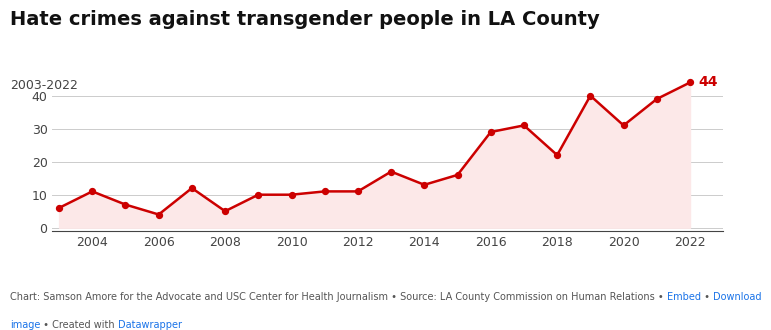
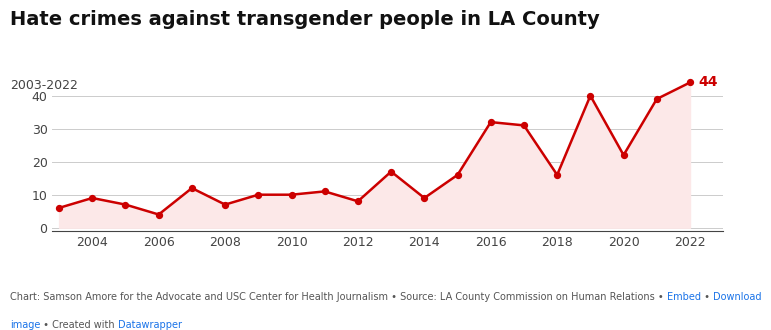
2004: 11 -> 9
2008: 5 -> 7
2012: 11 -> 8
2014: 13 -> 9
2016: 29 -> 32
2018: 22 -> 16
2020: 31 -> 22
